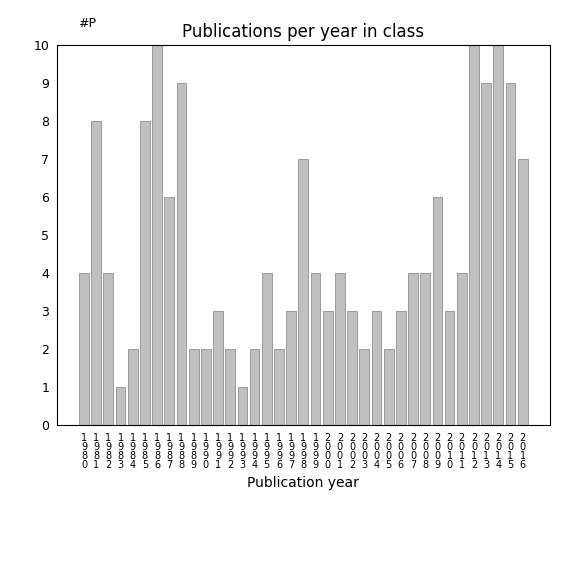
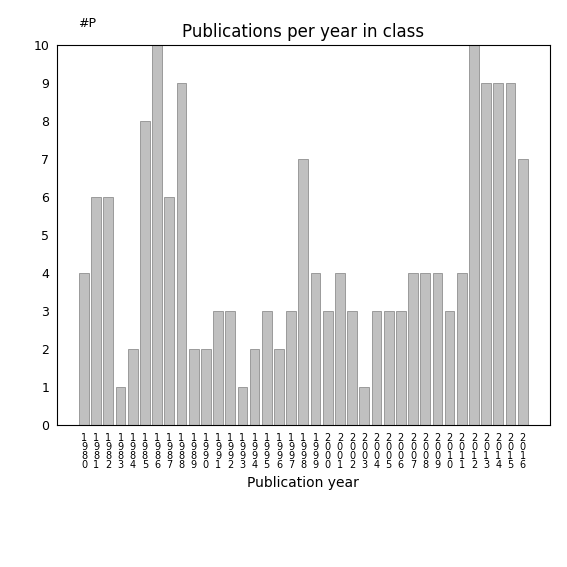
1 9 8 1: 8 -> 6
1 9 8 2: 4 -> 6
1 9 9 2: 2 -> 3
1 9 9 5: 4 -> 3
2 0 0 3: 2 -> 1
2 0 0 5: 2 -> 3
2 0 0 9: 6 -> 4
2 0 1 4: 10 -> 9
